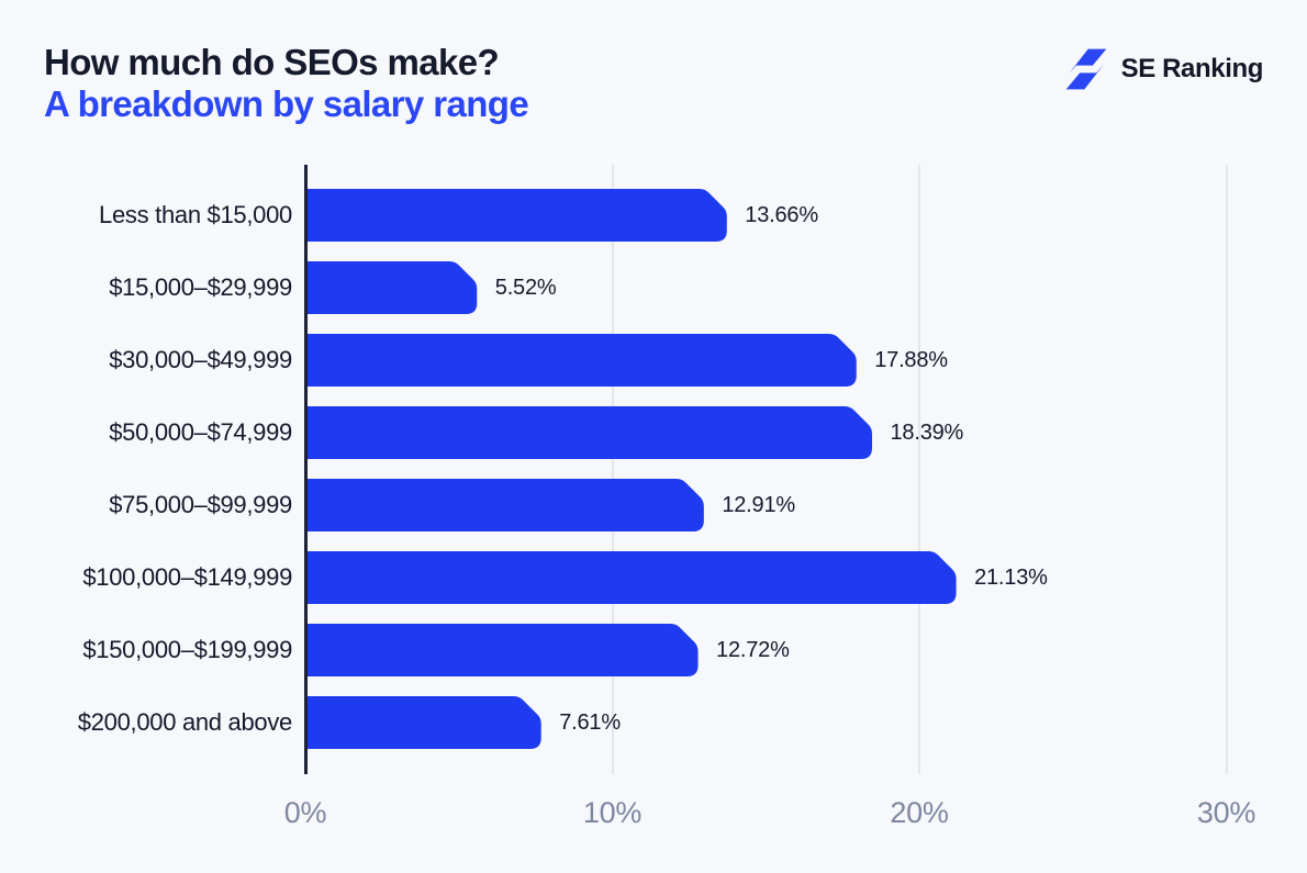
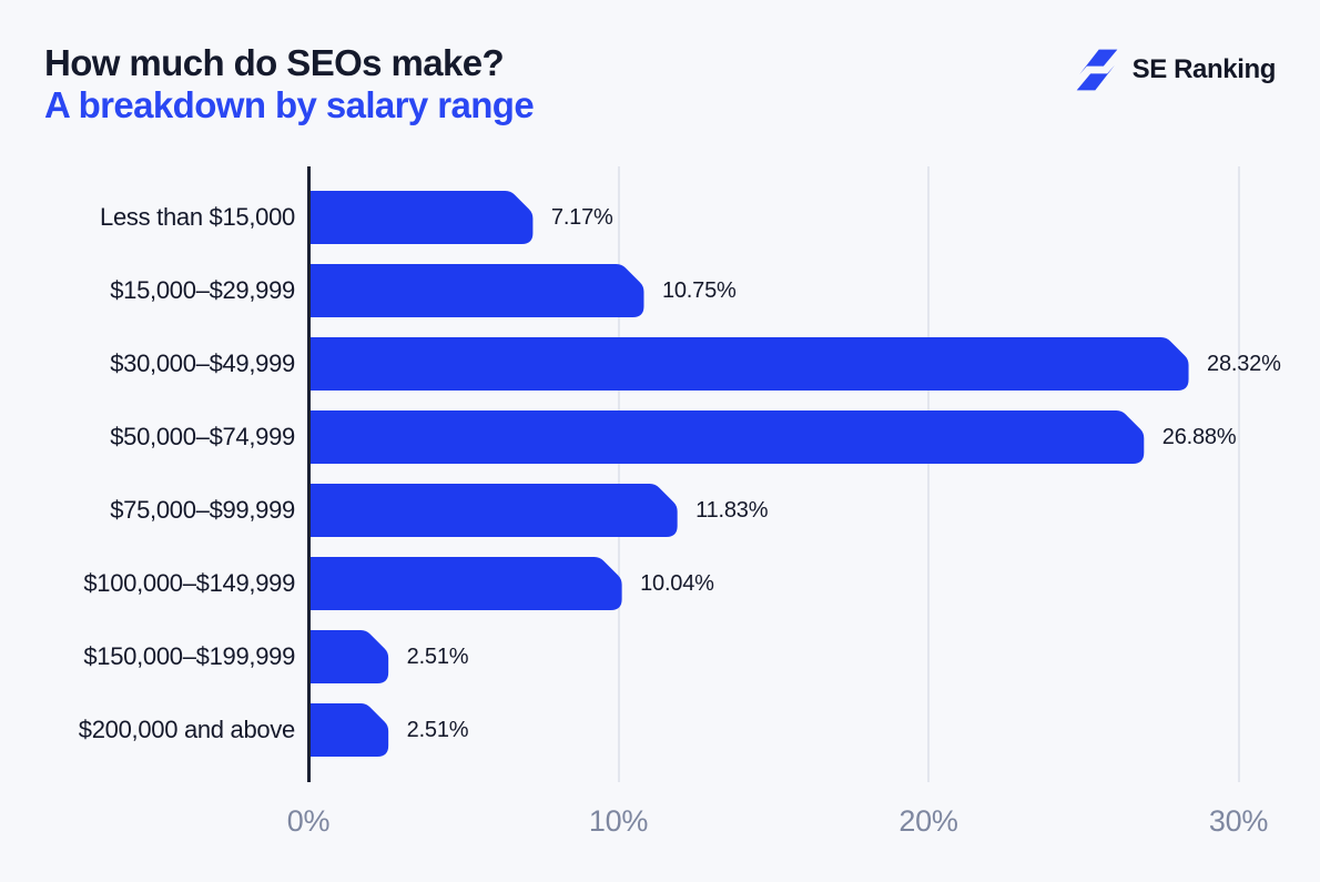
Less than $15,000: 13.66% -> 7.17%
$15,000–$29,999: 5.52% -> 10.75%
$30,000–$49,999: 17.88% -> 28.32%
$50,000–$74,999: 18.39% -> 26.88%
$75,000–$99,999: 12.91% -> 11.83%
$100,000–$149,999: 21.13% -> 10.04%
$150,000–$199,999: 12.72% -> 2.51%
$200,000 and above: 7.61% -> 2.51%
